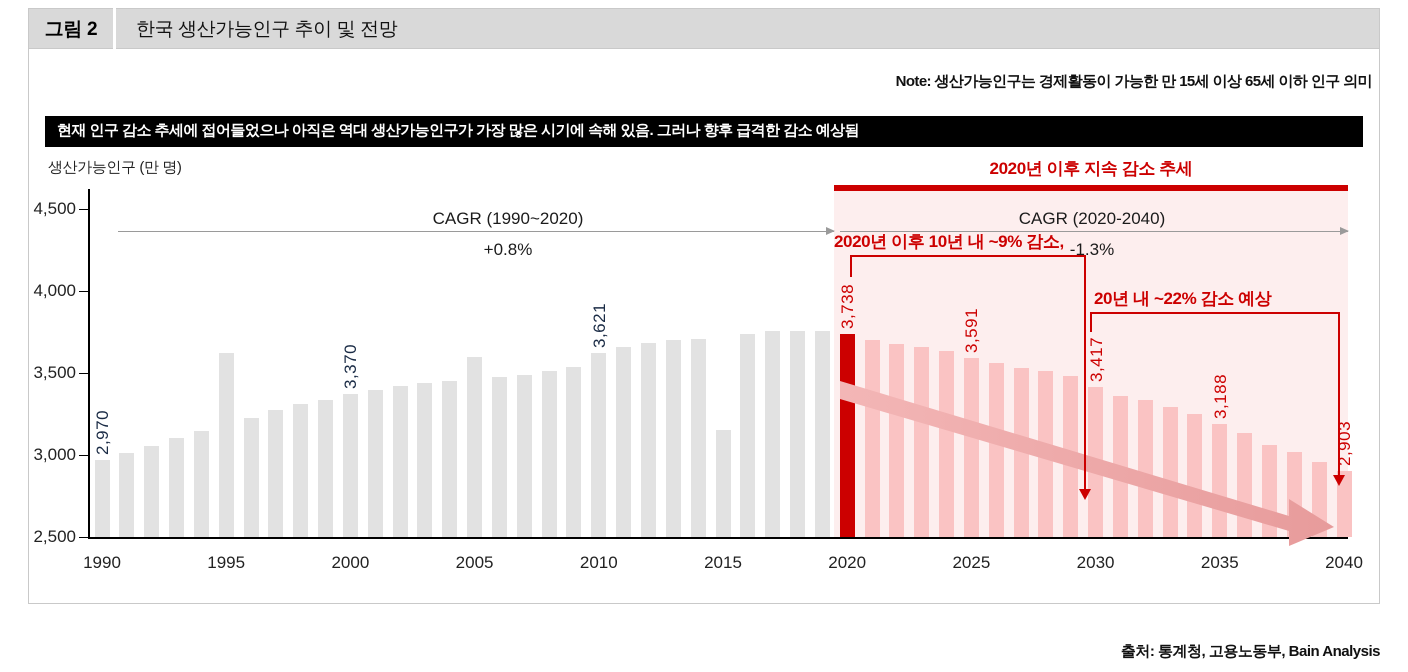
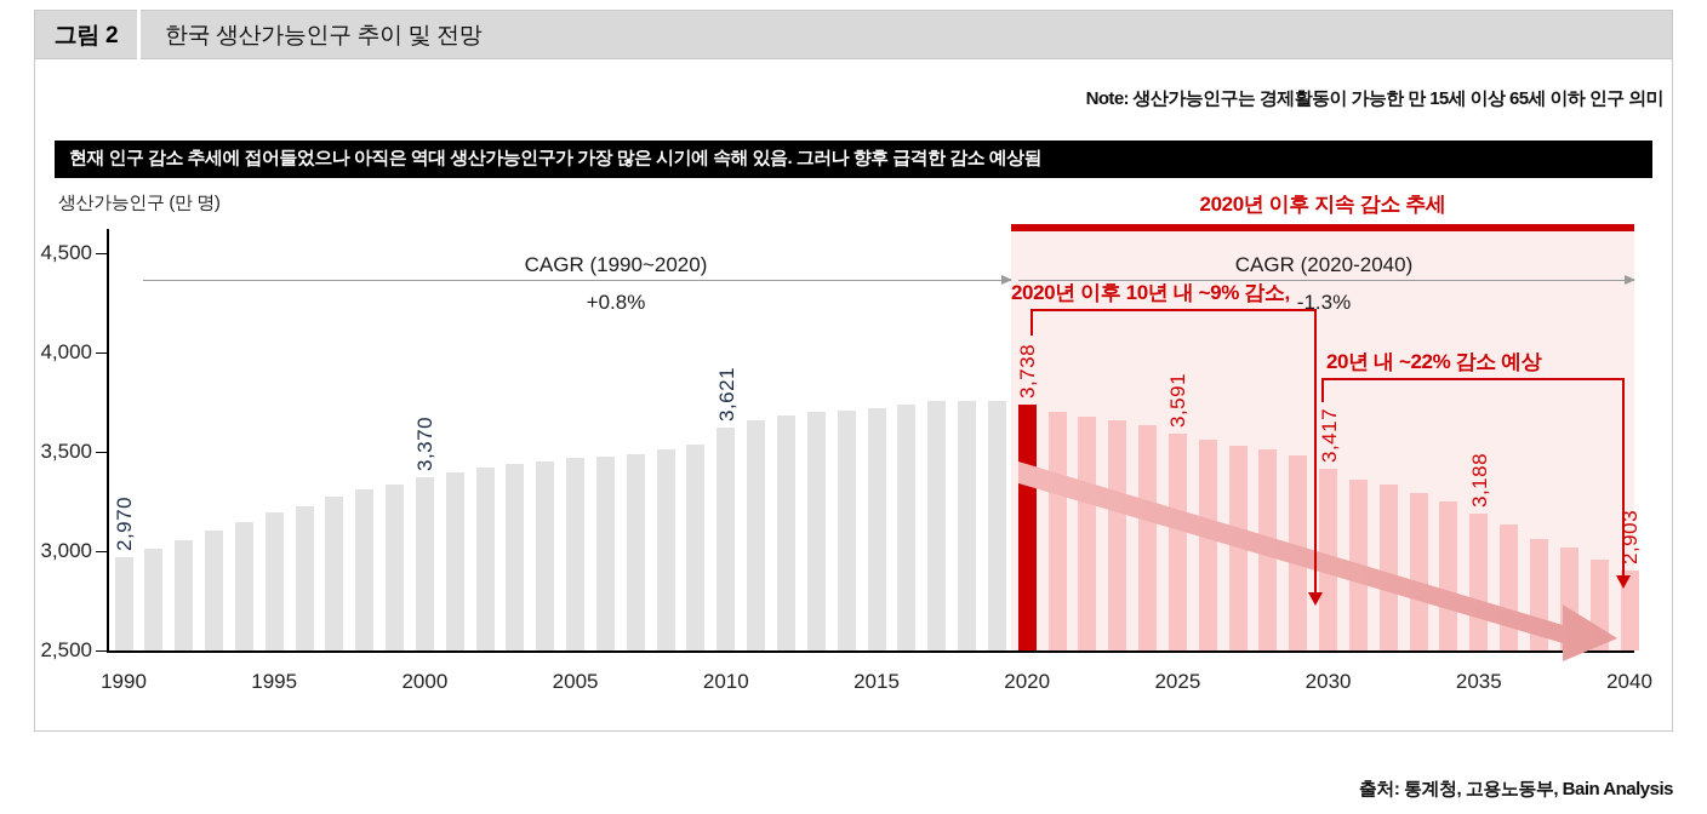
1995: 3620 -> 3200
2005: 3600 -> 3470
2015: 3150 -> 3720
